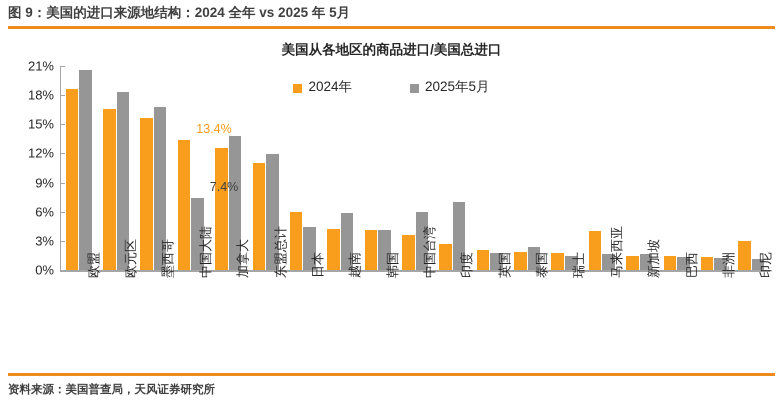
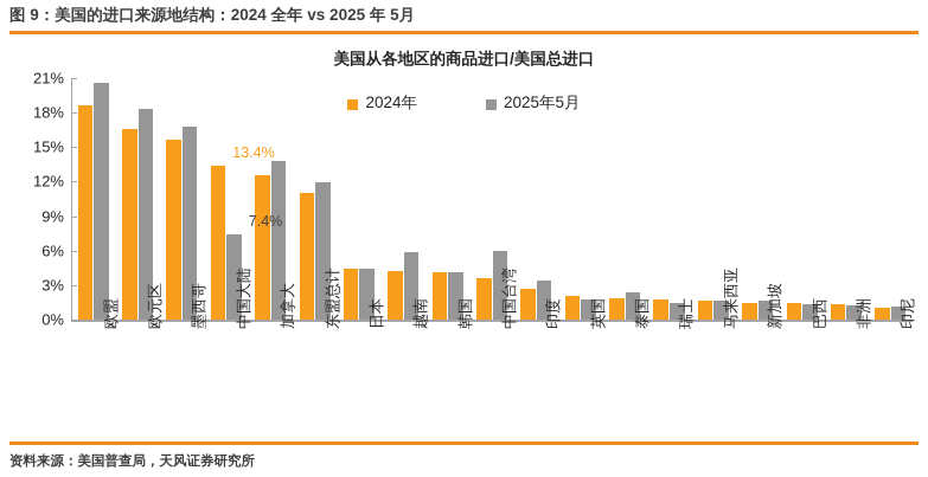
2024年/日本: 6% -> 4%
2025年5月/印度: 7% -> 3%
2024年/马来西亚: 4% -> 2%
2024年/印尼: 3% -> 1%
